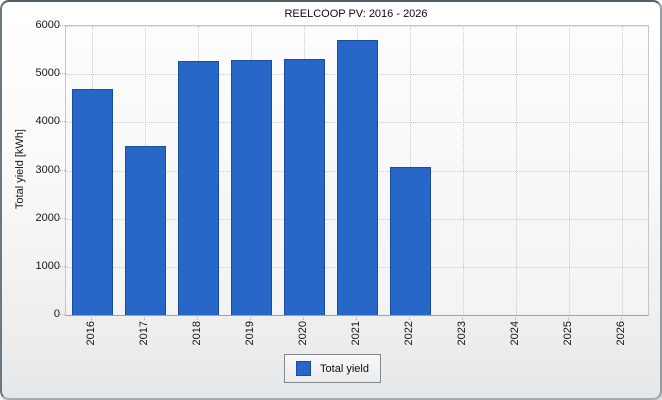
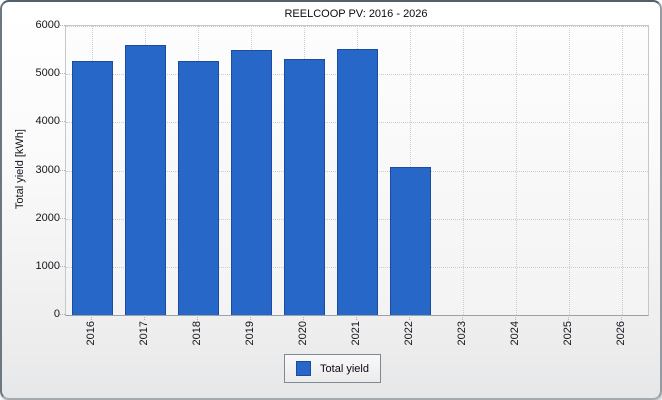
2016: 4700 -> 5300
2017: 3500 -> 5600
2019: 5300 -> 5500
2021: 5700 -> 5500
